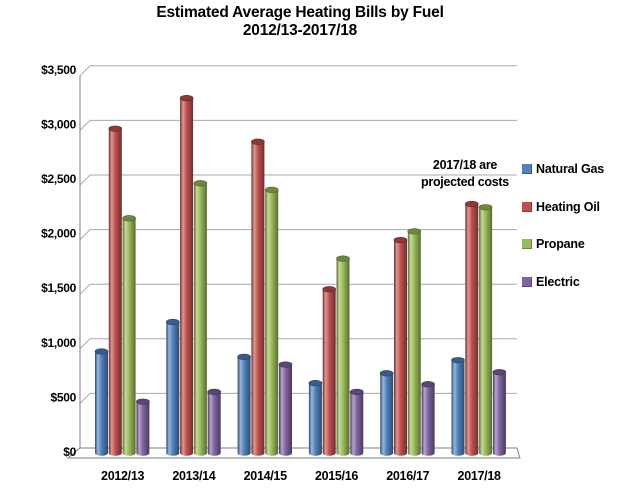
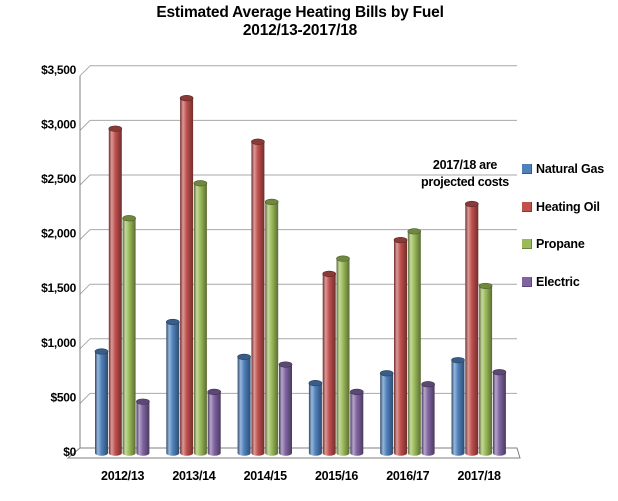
Propane/2014/15: $2410 -> $2300
Heating Oil/2015/16: $1500 -> $1640
Propane/2017/18: $2250 -> $1530
